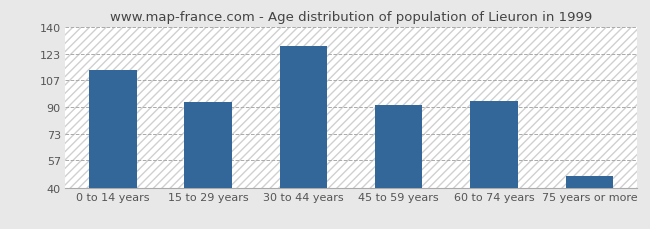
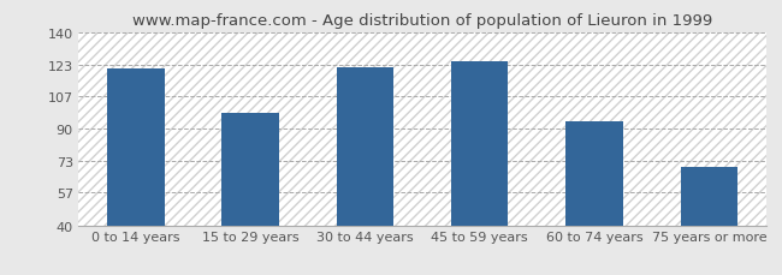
0 to 14 years: 113 -> 121
15 to 29 years: 93 -> 98
30 to 44 years: 128 -> 122
45 to 59 years: 91 -> 125
75 years or more: 47 -> 70
